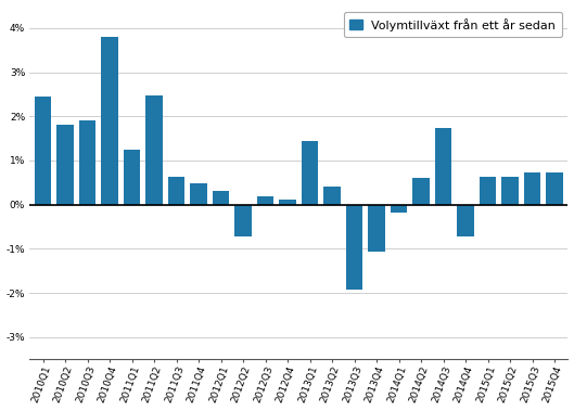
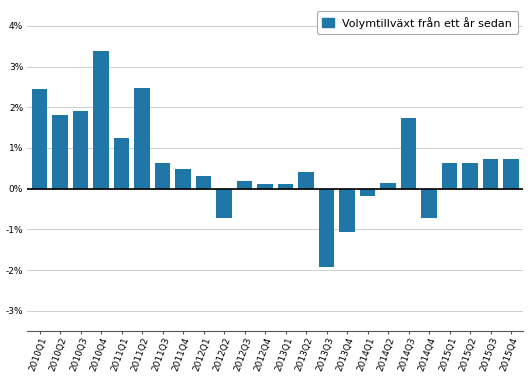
2010Q4: 3.80% -> 3.38%
2013Q1: 1.45% -> 0.12%
2014Q2: 0.60% -> 0.13%
